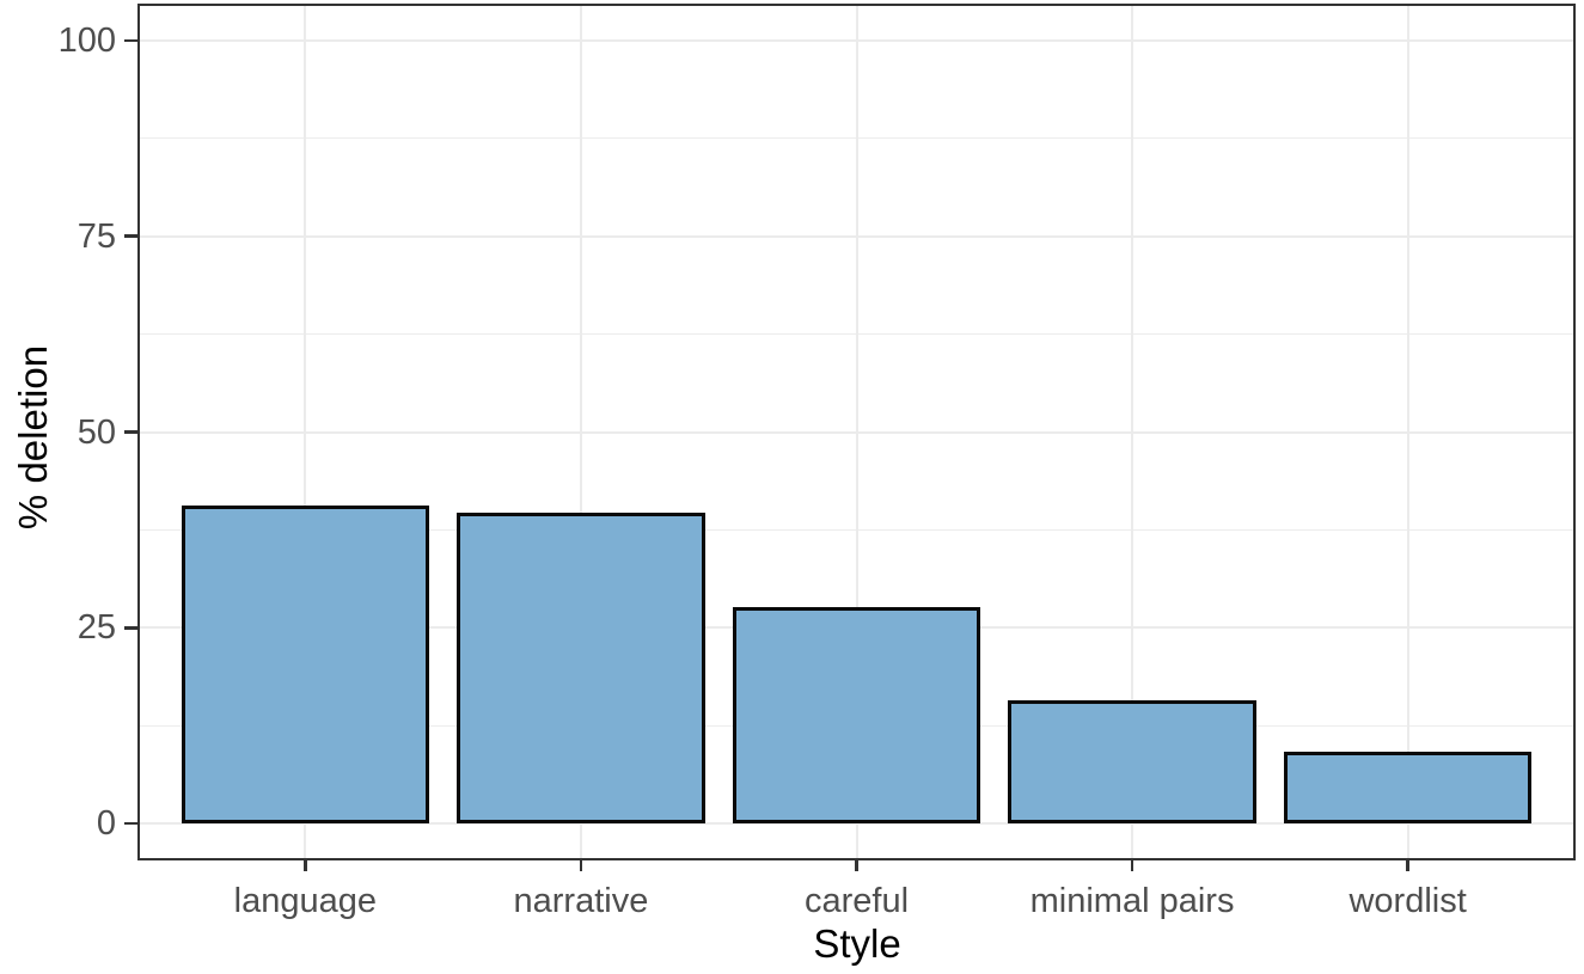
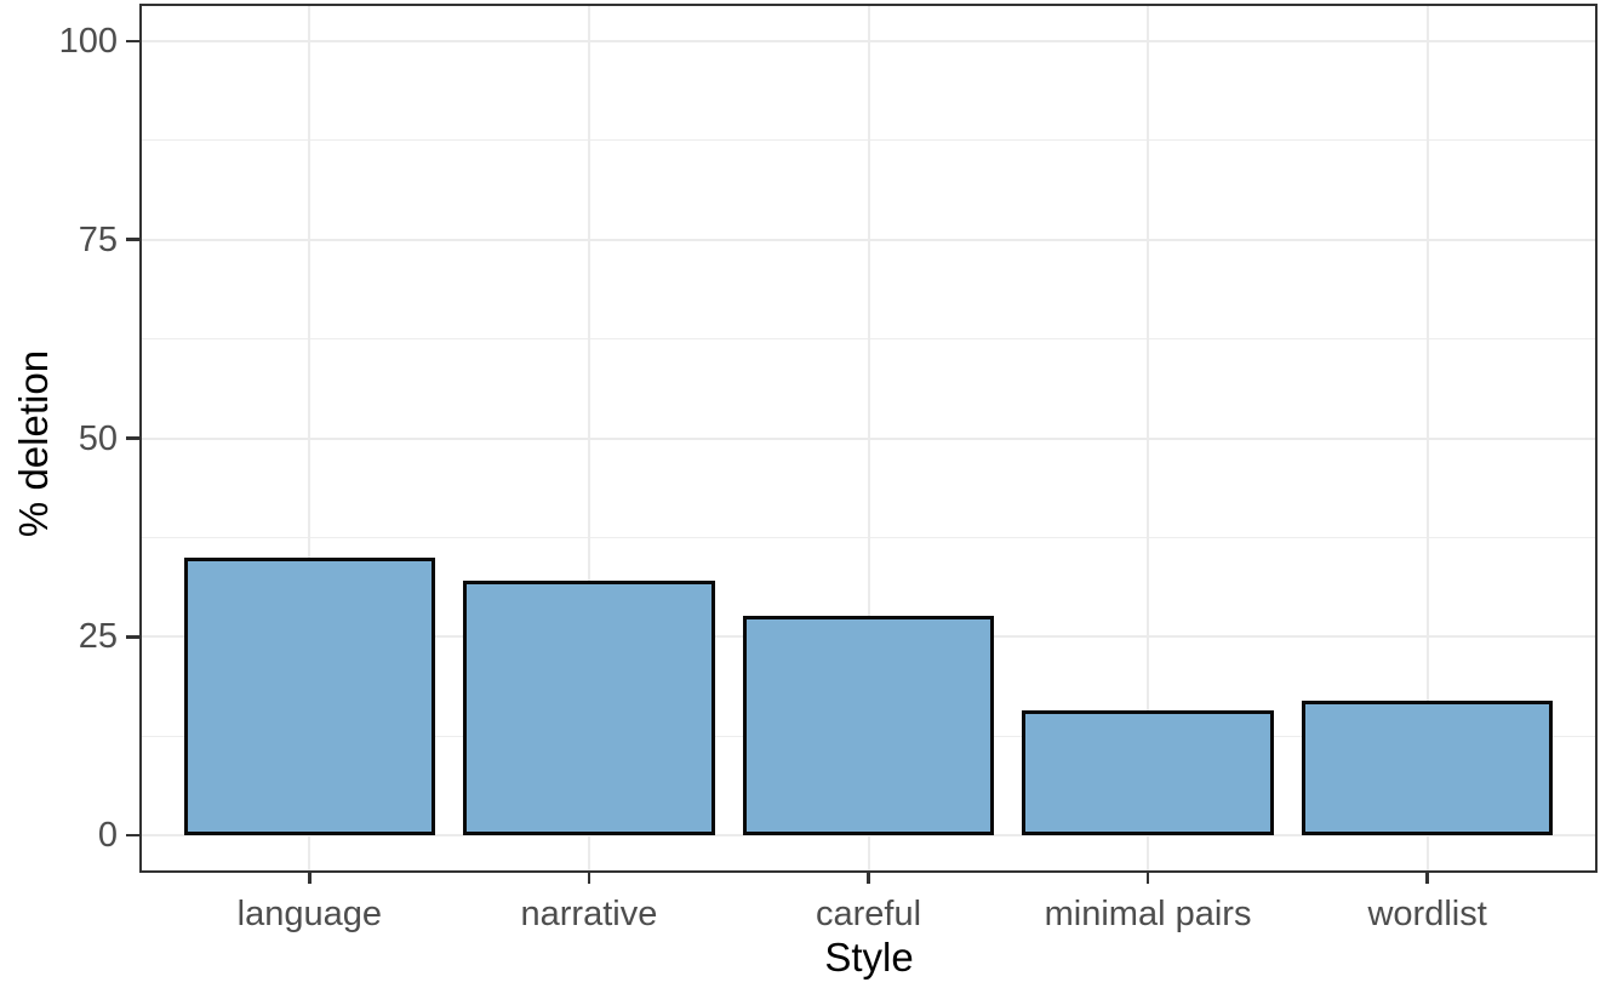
language: 41 -> 35
narrative: 40 -> 32
wordlist: 9 -> 17
